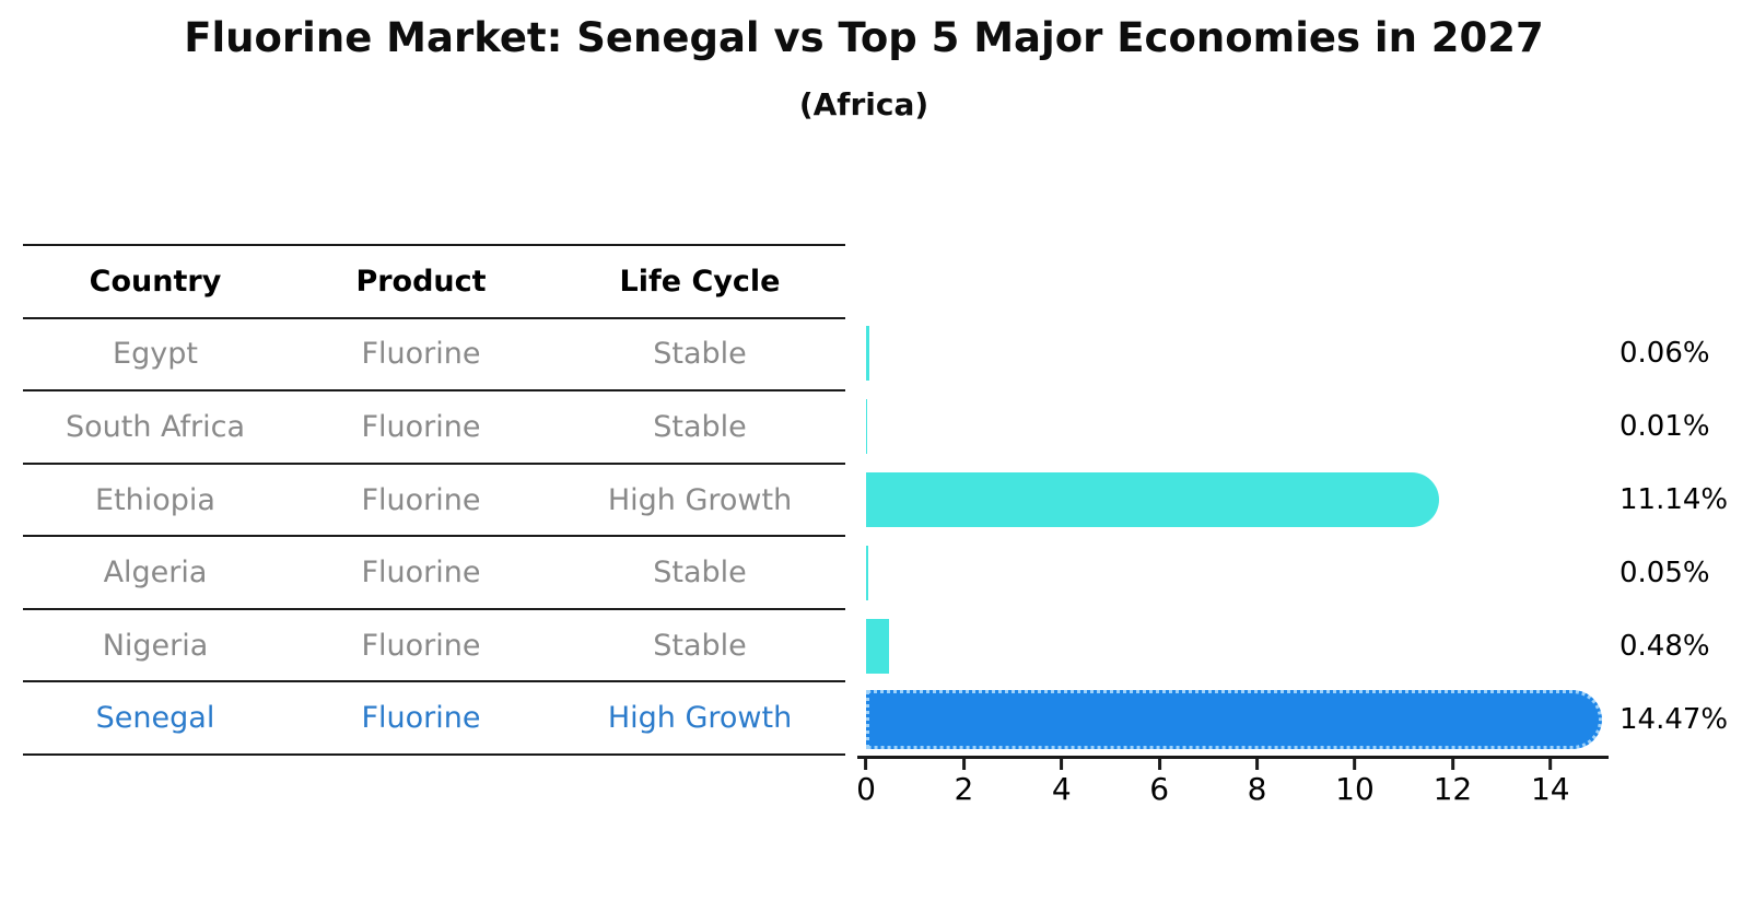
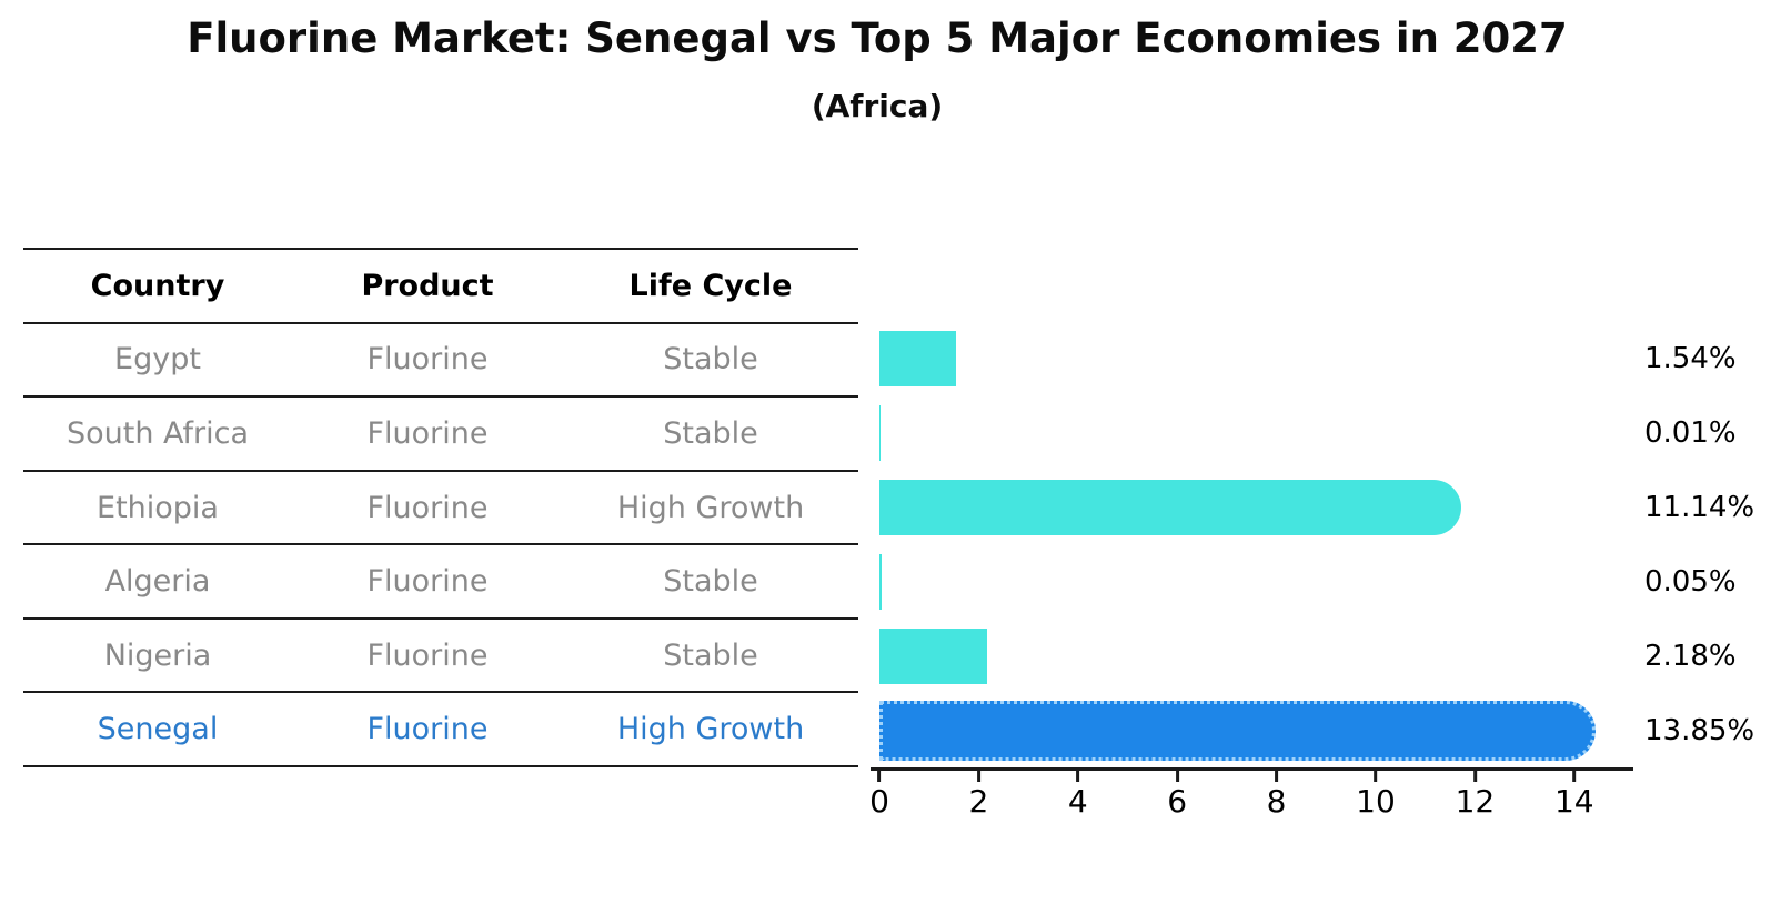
Egypt: 0.06% -> 1.54%
Nigeria: 0.48% -> 2.18%
Senegal: 14.47% -> 13.85%
